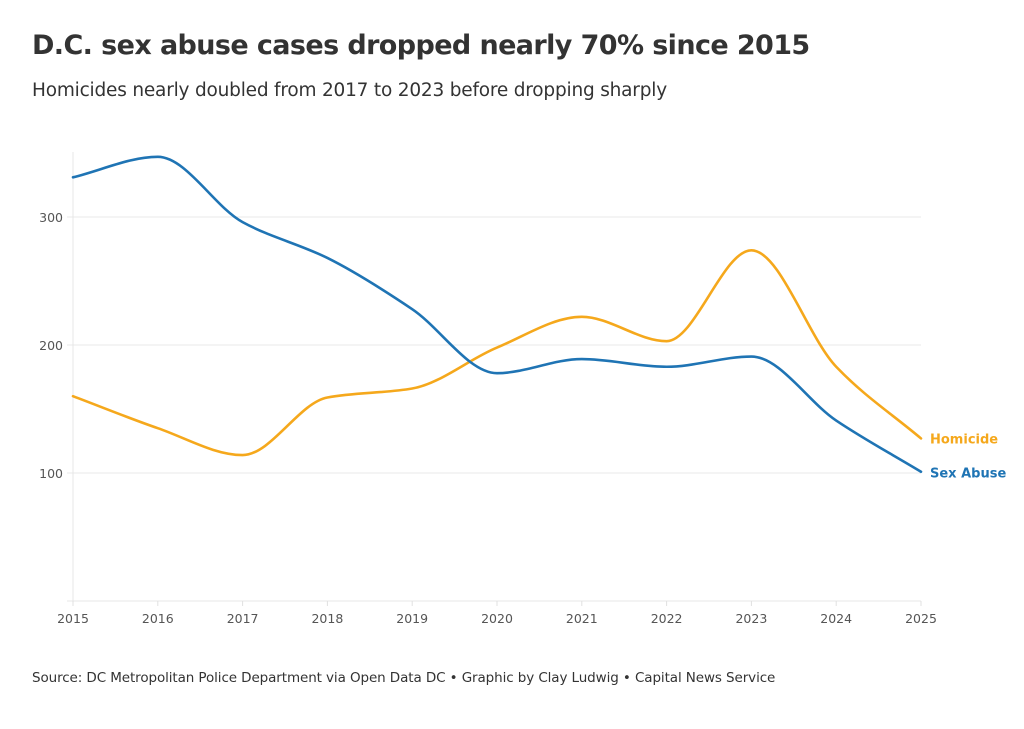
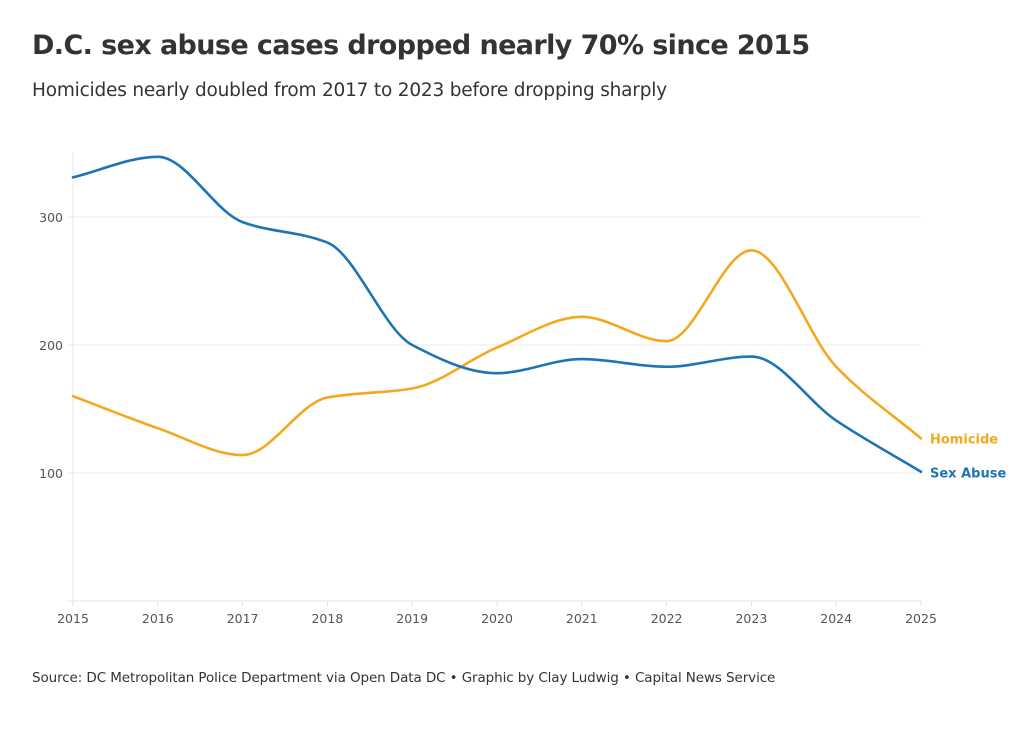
Sex Abuse/2018: 268 -> 280
Sex Abuse/2019: 228 -> 200
